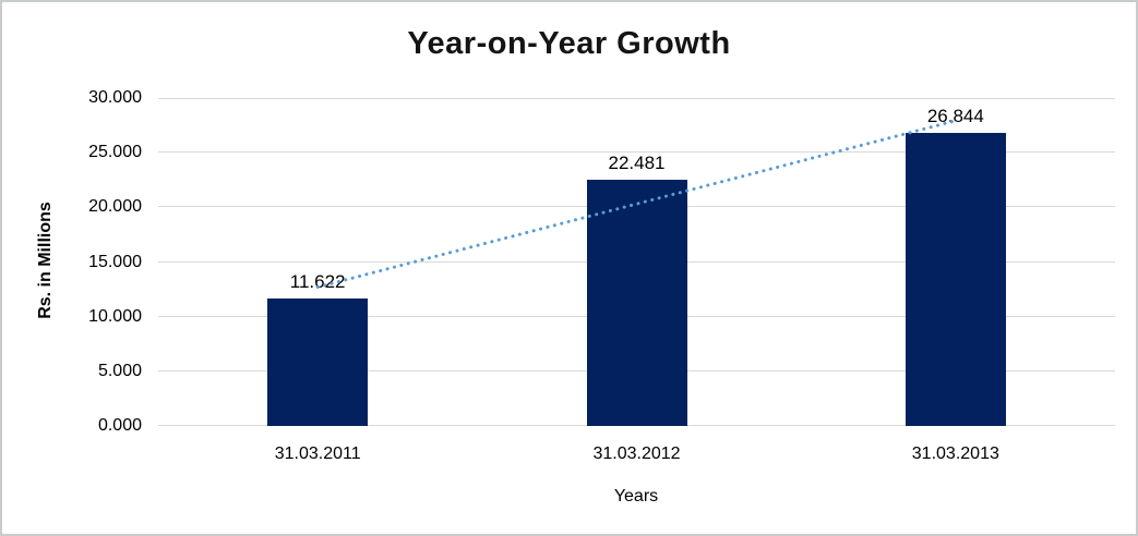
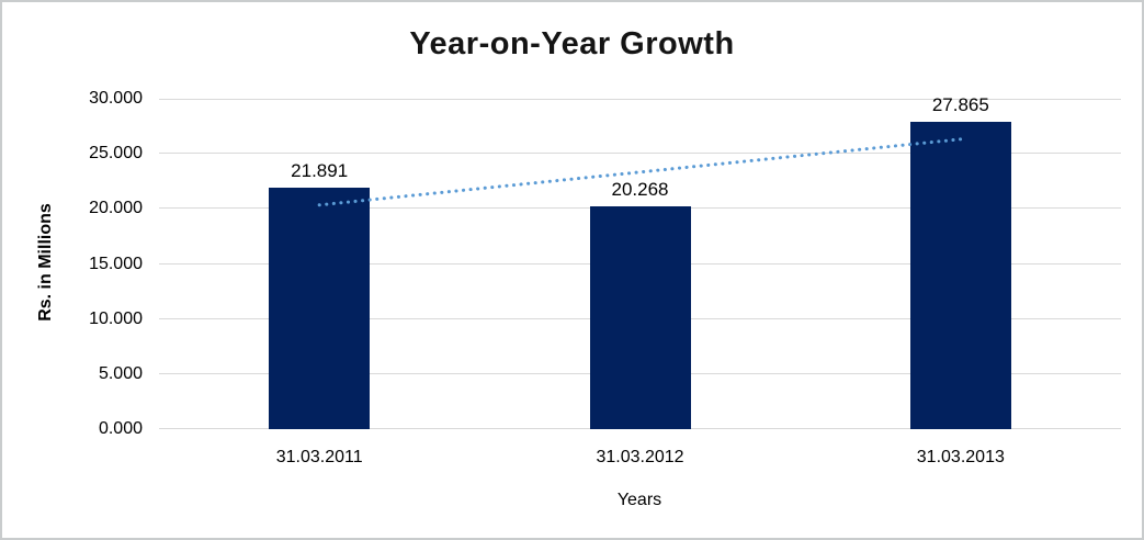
31.03.2011: 11.622 -> 21.891
31.03.2012: 22.481 -> 20.268
31.03.2013: 26.844 -> 27.865
